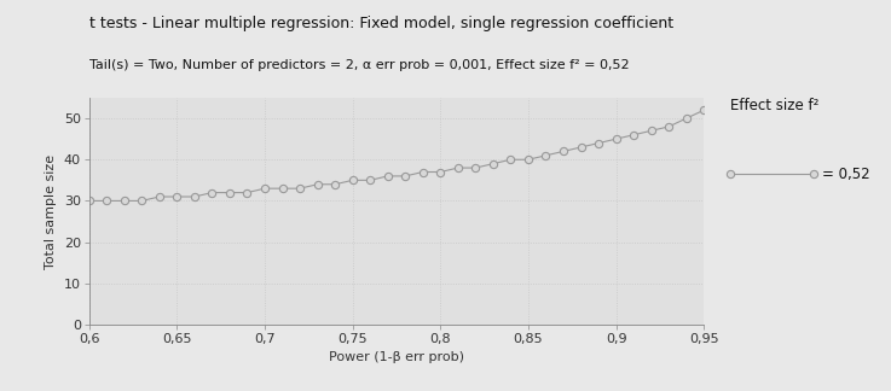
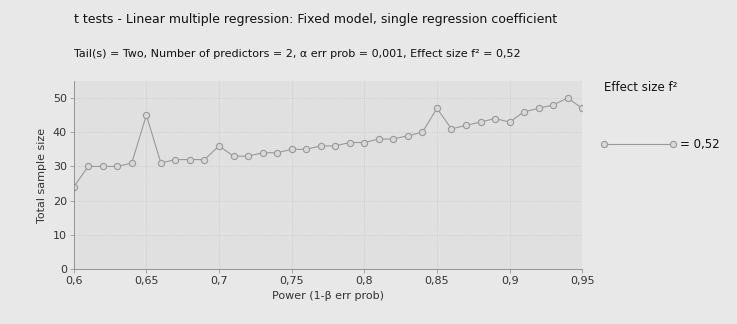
0,6: 30 -> 24
0,65: 31 -> 45
0,7: 33 -> 36
0,85: 40 -> 47
0,9: 45 -> 43
0,95: 52 -> 47
